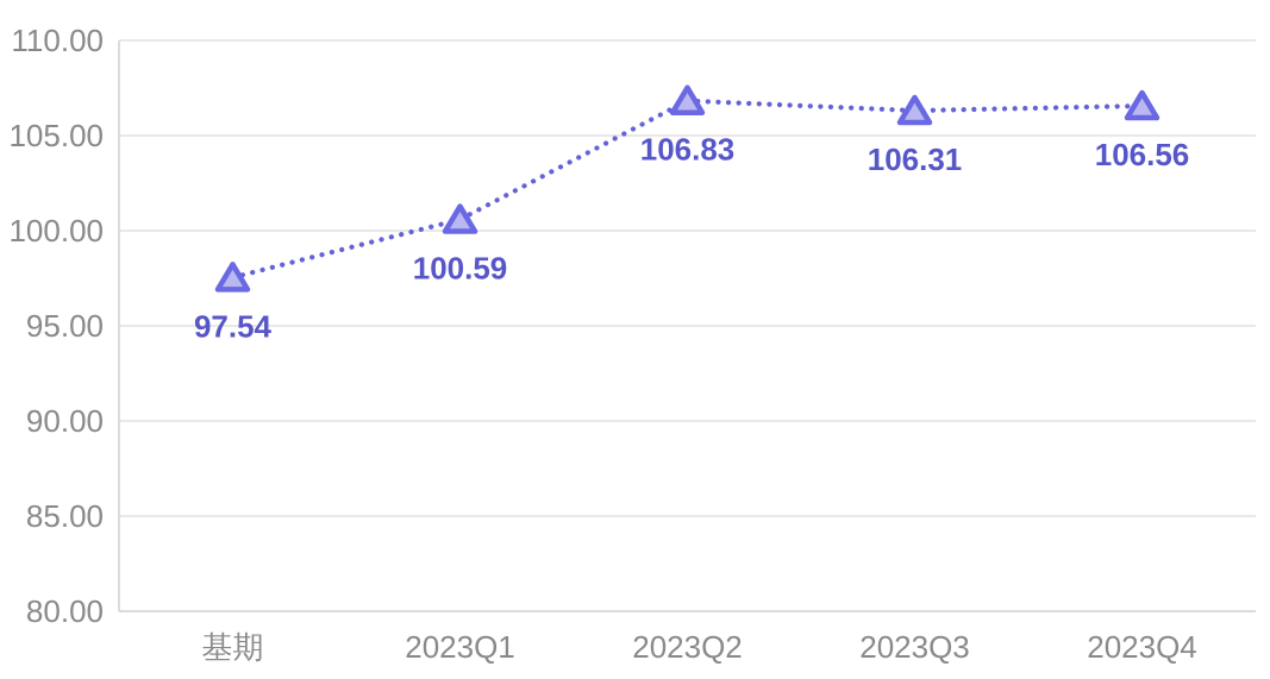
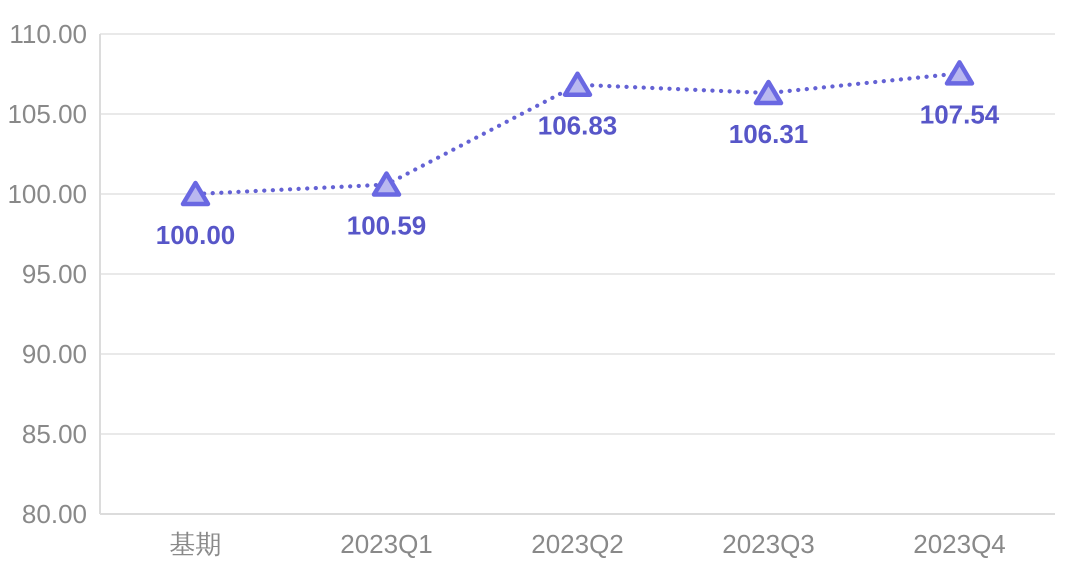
基期: 97.54 -> 100.00
2023Q4: 106.56 -> 107.54
